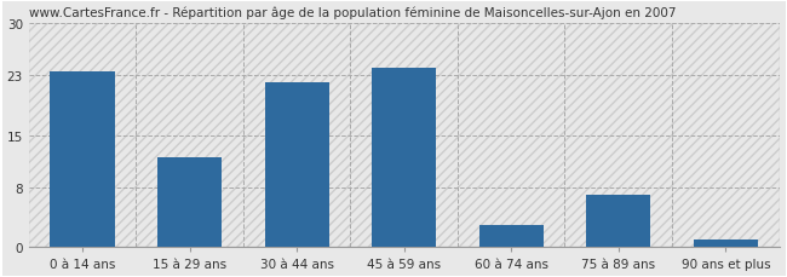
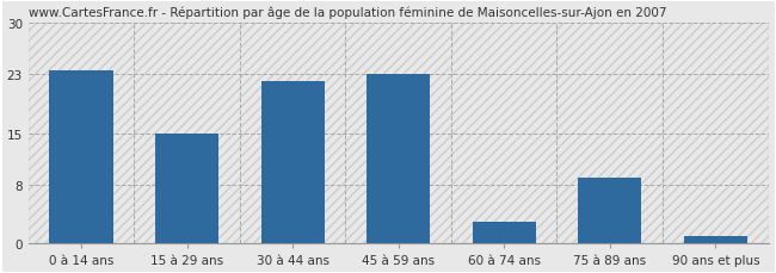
15 à 29 ans: 12.0 -> 15.0
45 à 59 ans: 24.0 -> 23.0
75 à 89 ans: 7.0 -> 9.0
